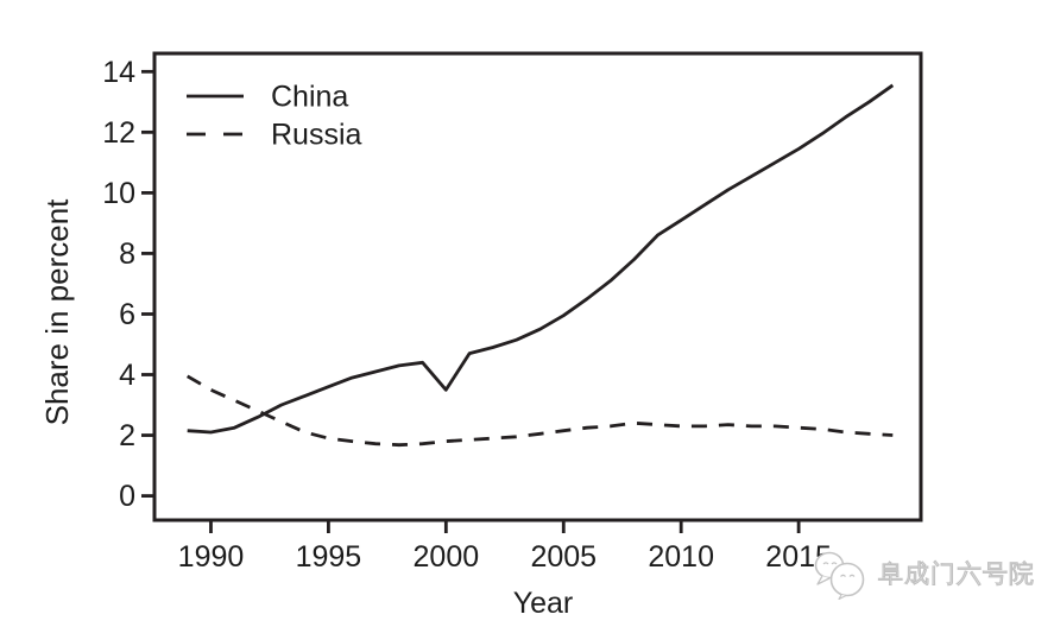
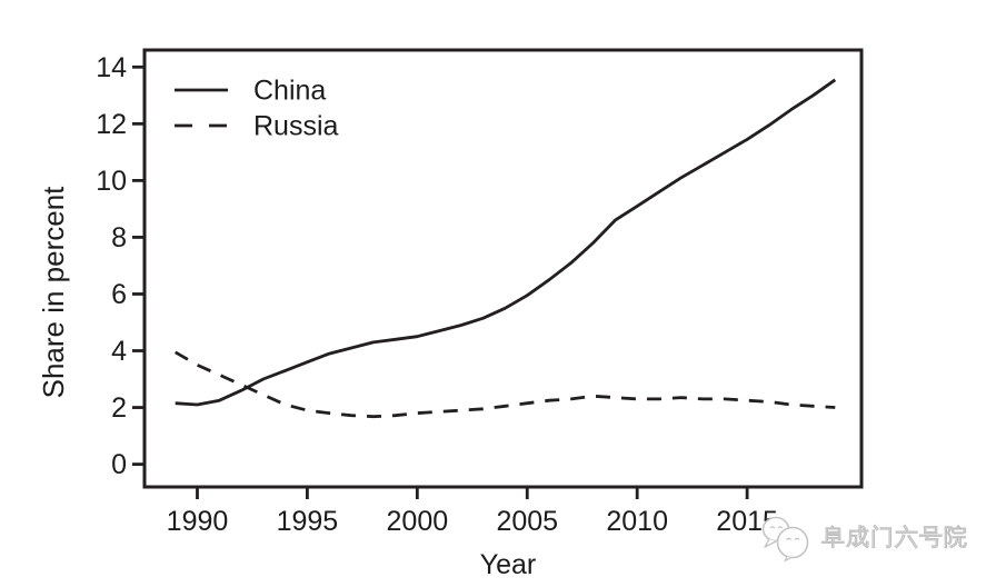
China/2000: 3.5 -> 4.5
